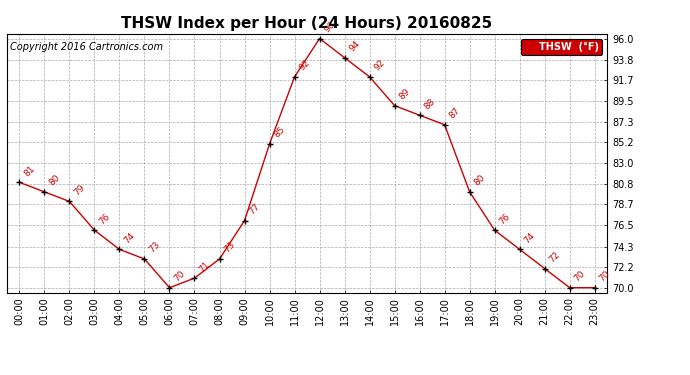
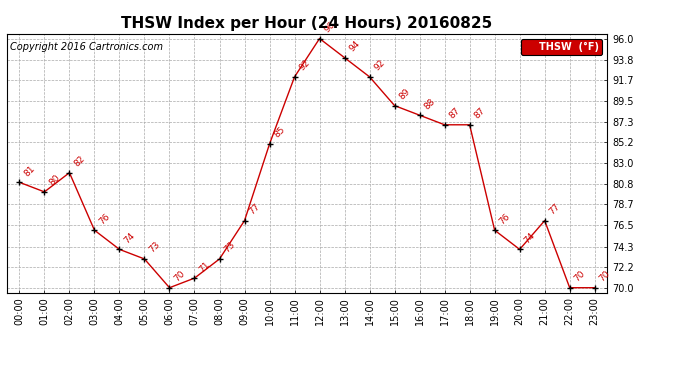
02:00: 79 -> 82
18:00: 80 -> 87
21:00: 72 -> 77
